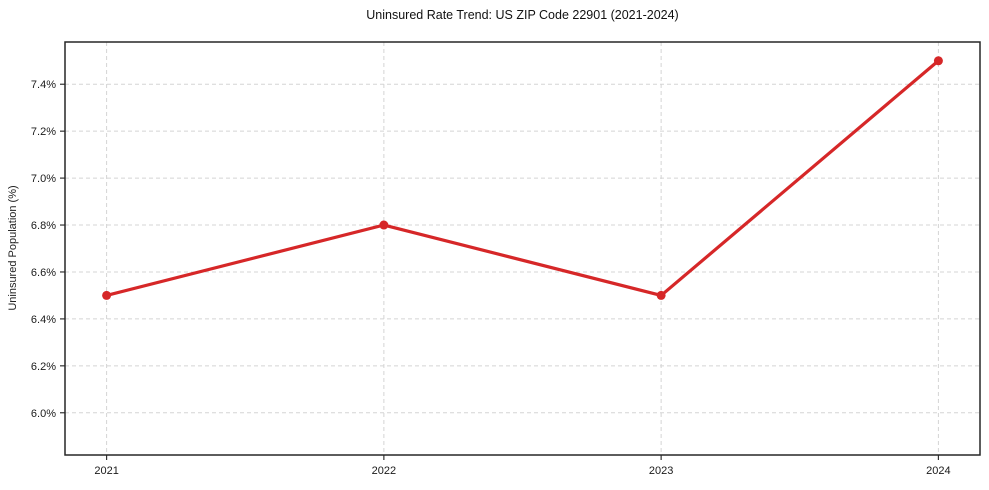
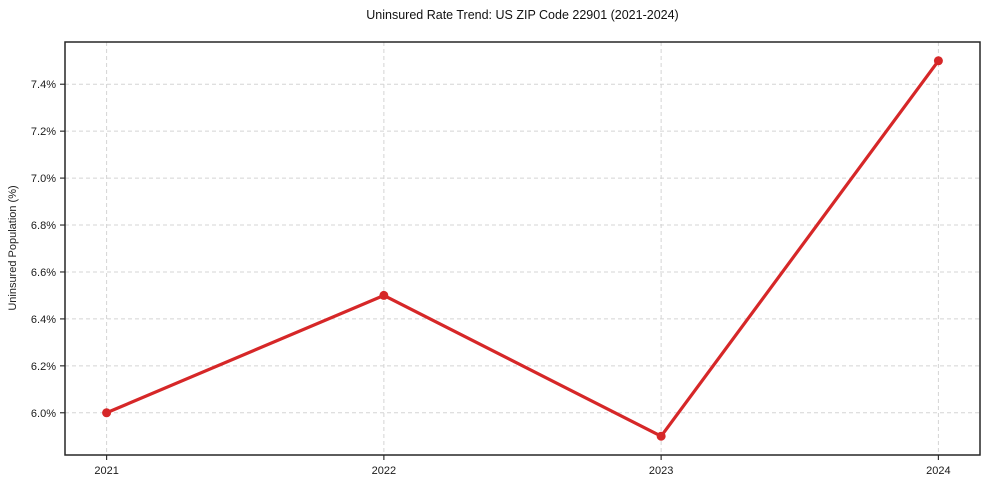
2021: 6.5% -> 6.0%
2022: 6.8% -> 6.5%
2023: 6.5% -> 5.9%
